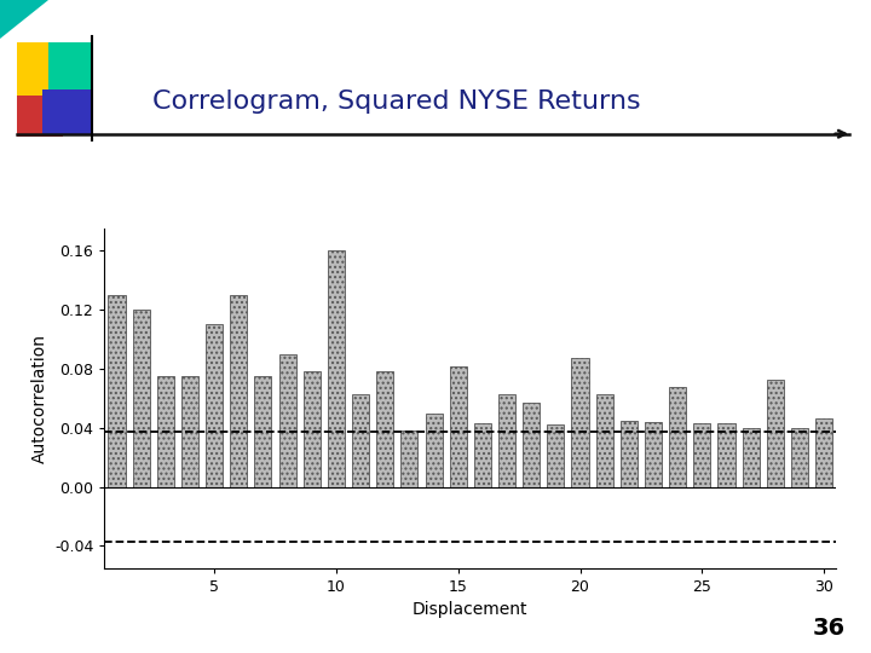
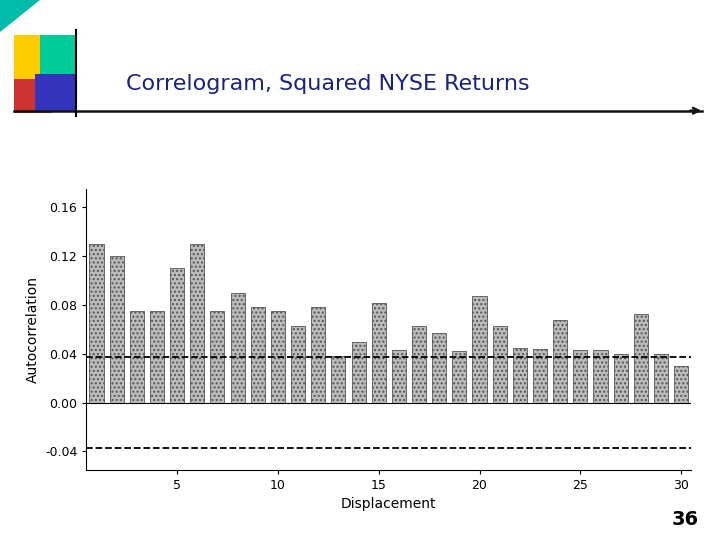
10: 0.160 -> 0.075
30: 0.046 -> 0.030
